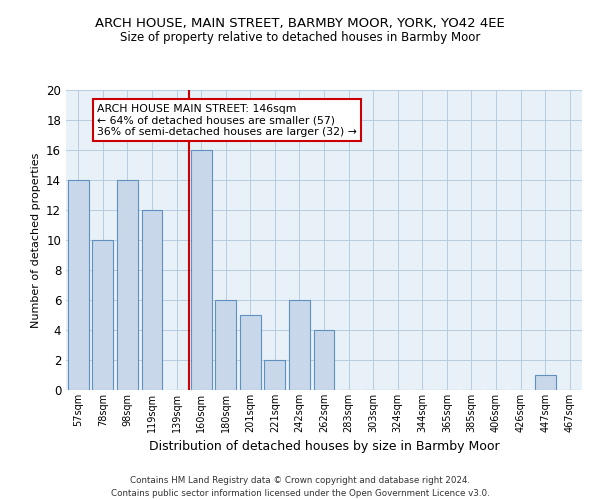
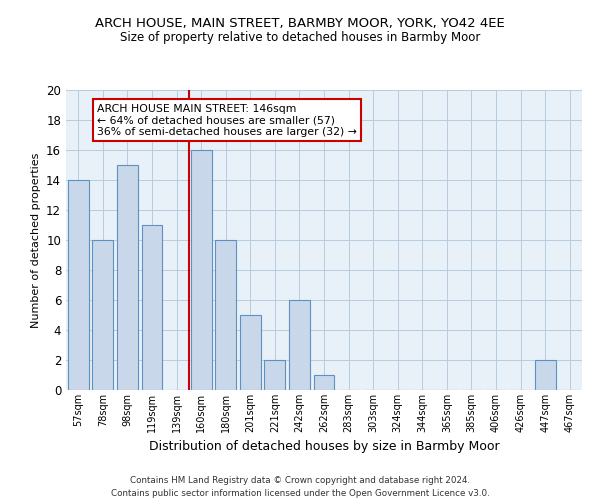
98sqm: 14 -> 15
119sqm: 12 -> 11
180sqm: 6 -> 10
262sqm: 4 -> 1
447sqm: 1 -> 2
